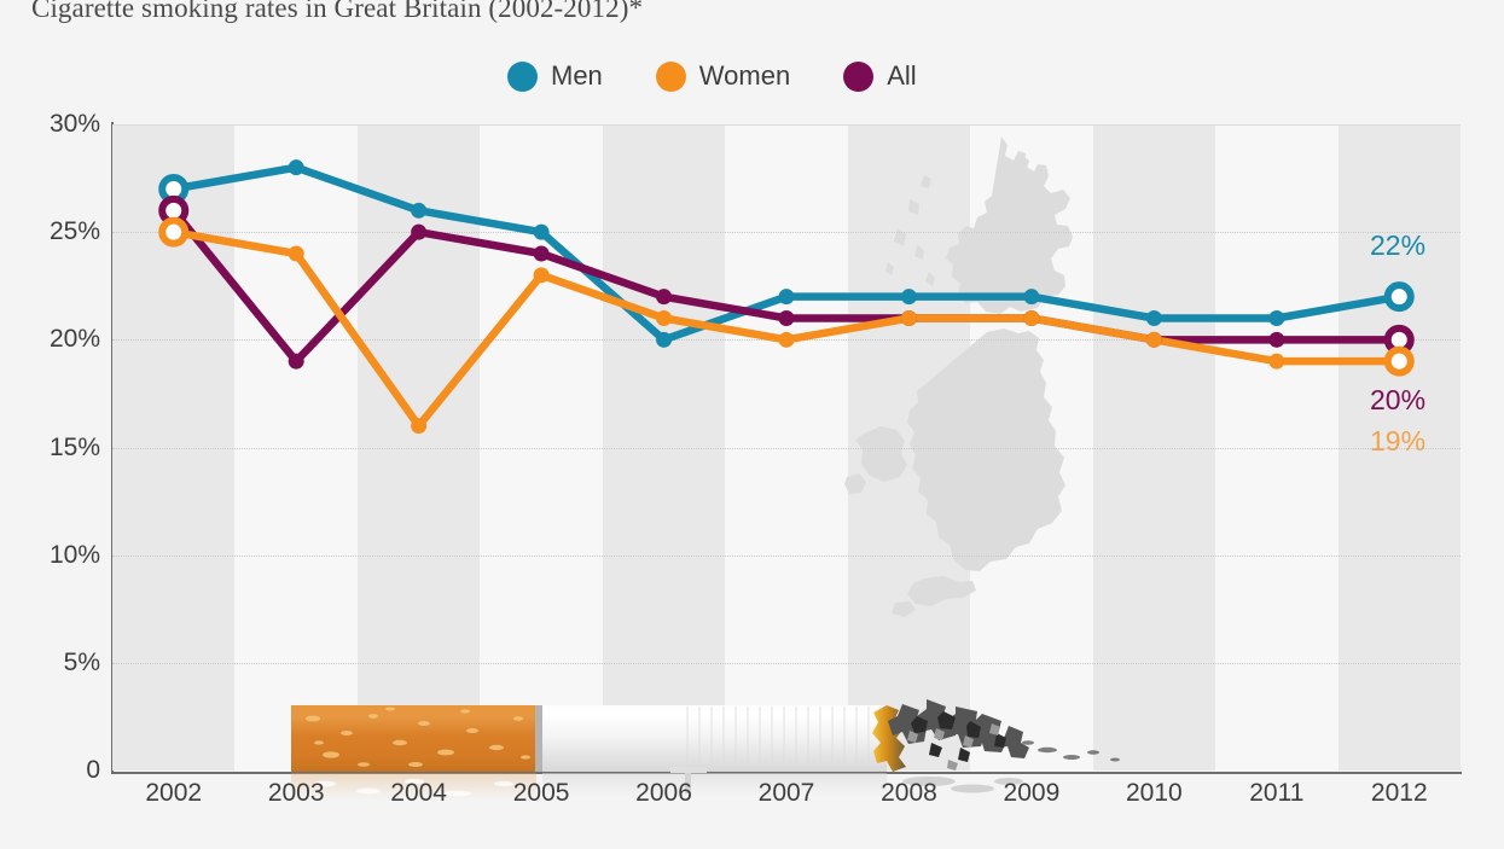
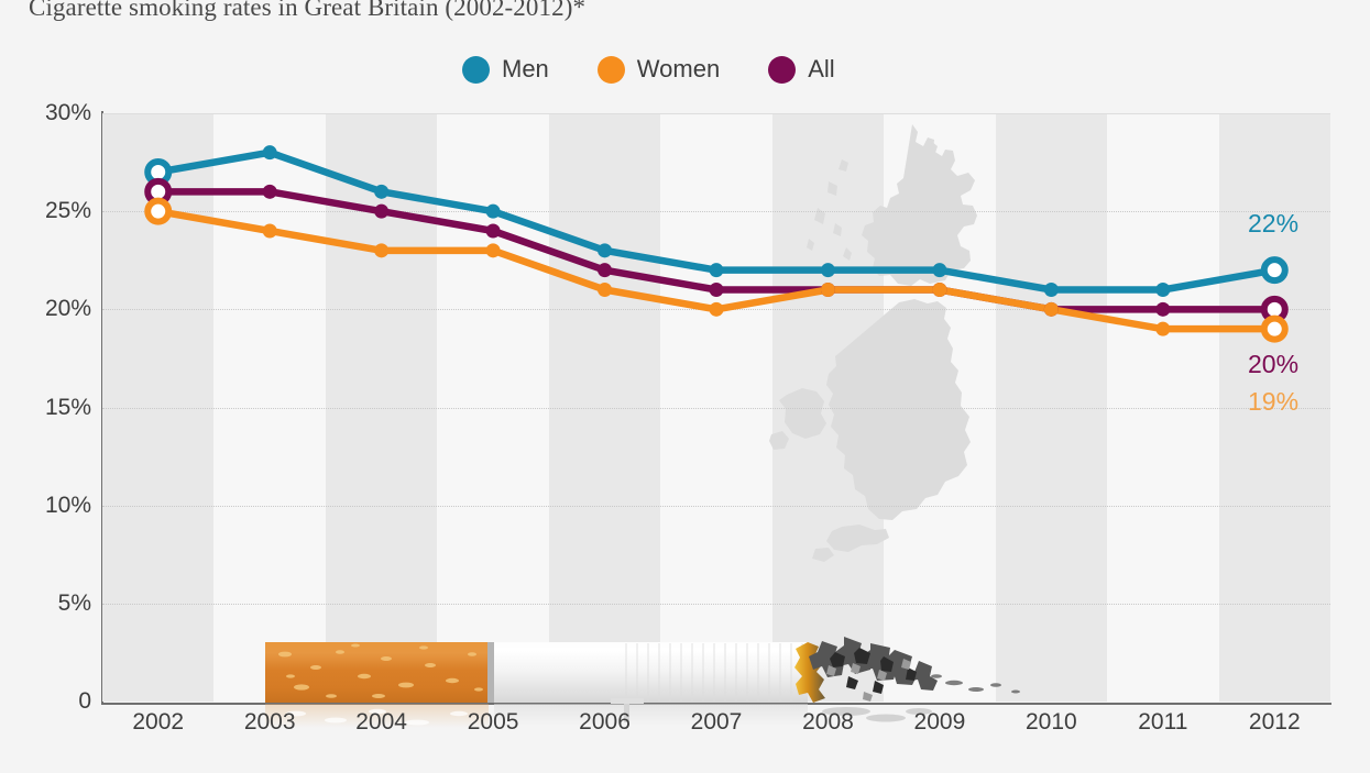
All/2003: 19% -> 26%
Women/2004: 16% -> 23%
Men/2006: 20% -> 23%
